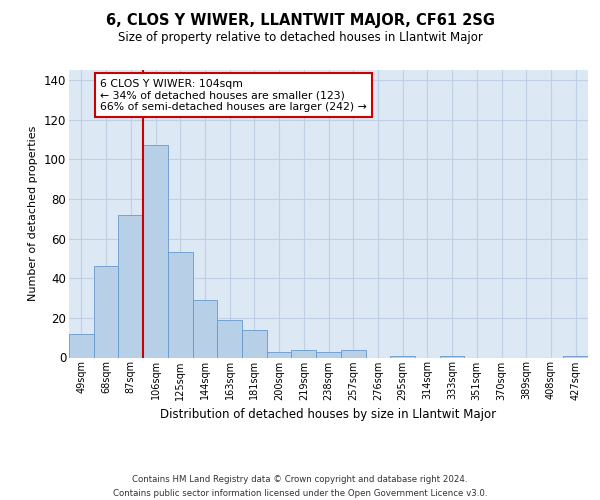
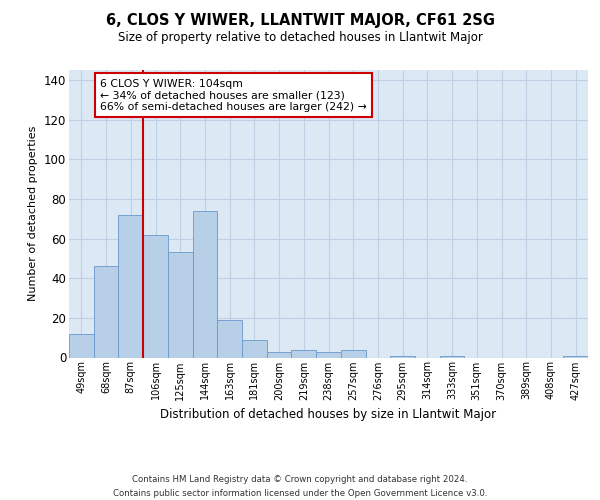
106sqm: 107 -> 62
144sqm: 29 -> 74
181sqm: 14 -> 9
